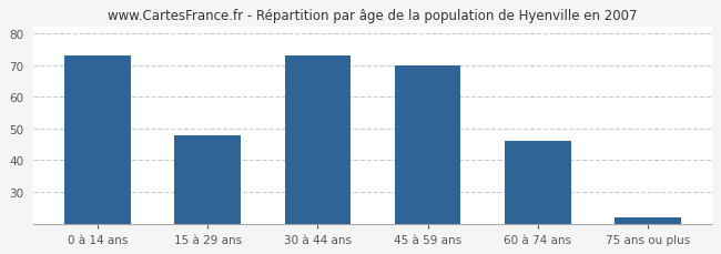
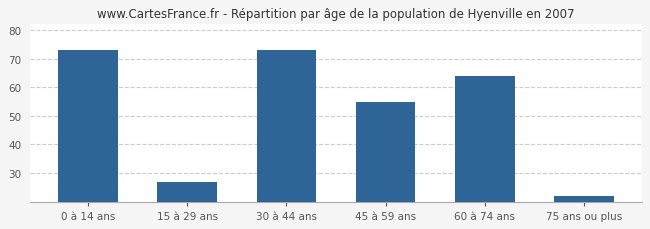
15 à 29 ans: 48 -> 27
45 à 59 ans: 70 -> 55
60 à 74 ans: 46 -> 64
